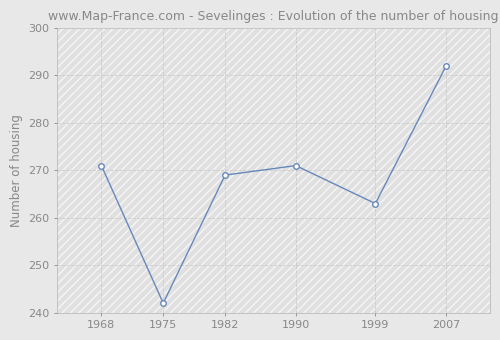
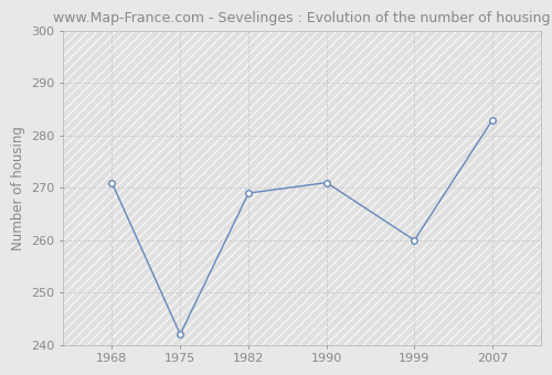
1999: 263 -> 260
2007: 292 -> 283
